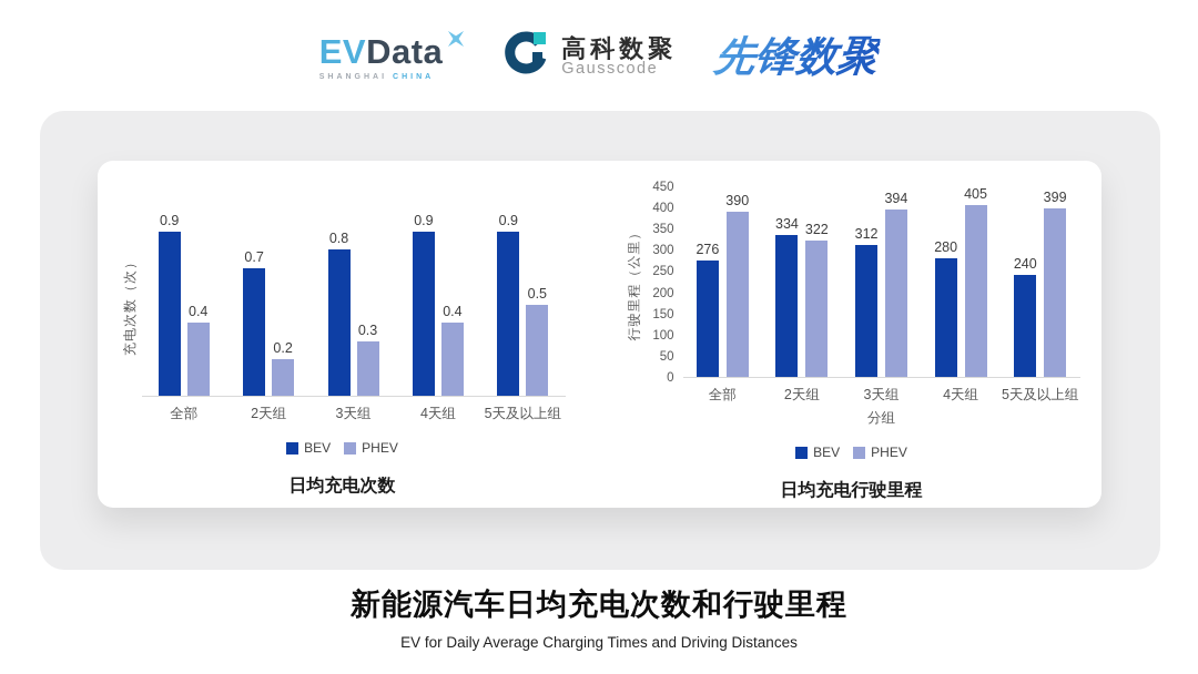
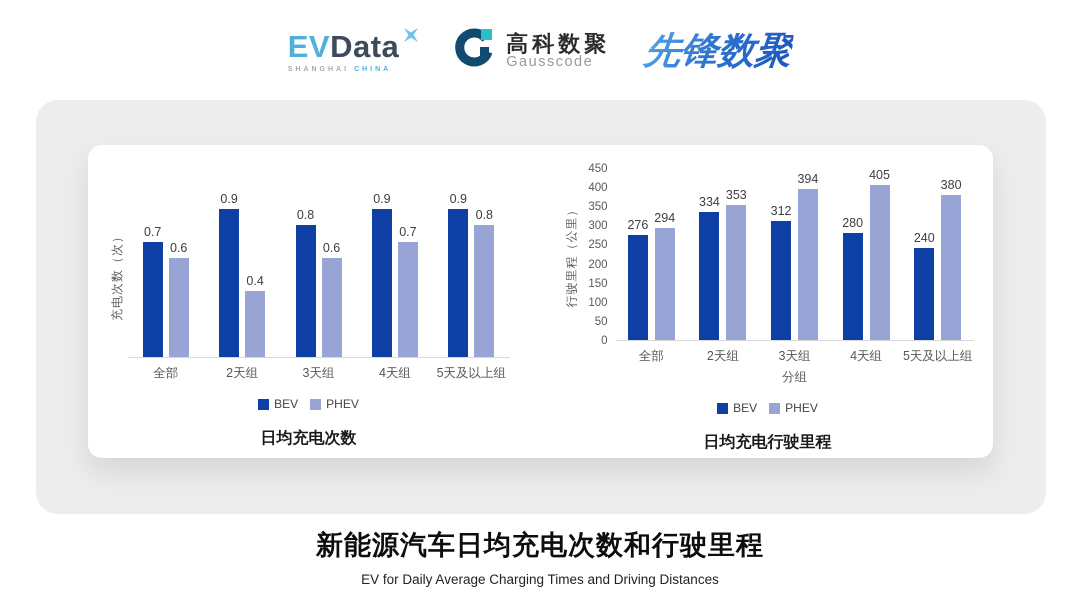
日均充电次数/BEV/全部: 0.9 -> 0.7
日均充电次数/PHEV/全部: 0.4 -> 0.6
日均充电次数/BEV/2天组: 0.7 -> 0.9
日均充电次数/PHEV/2天组: 0.2 -> 0.4
日均充电次数/PHEV/3天组: 0.3 -> 0.6
日均充电次数/PHEV/4天组: 0.4 -> 0.7
日均充电次数/PHEV/5天及以上组: 0.5 -> 0.8
日均充电行驶里程/PHEV/全部: 390 -> 294
日均充电行驶里程/PHEV/2天组: 322 -> 353
日均充电行驶里程/PHEV/5天及以上组: 399 -> 380
